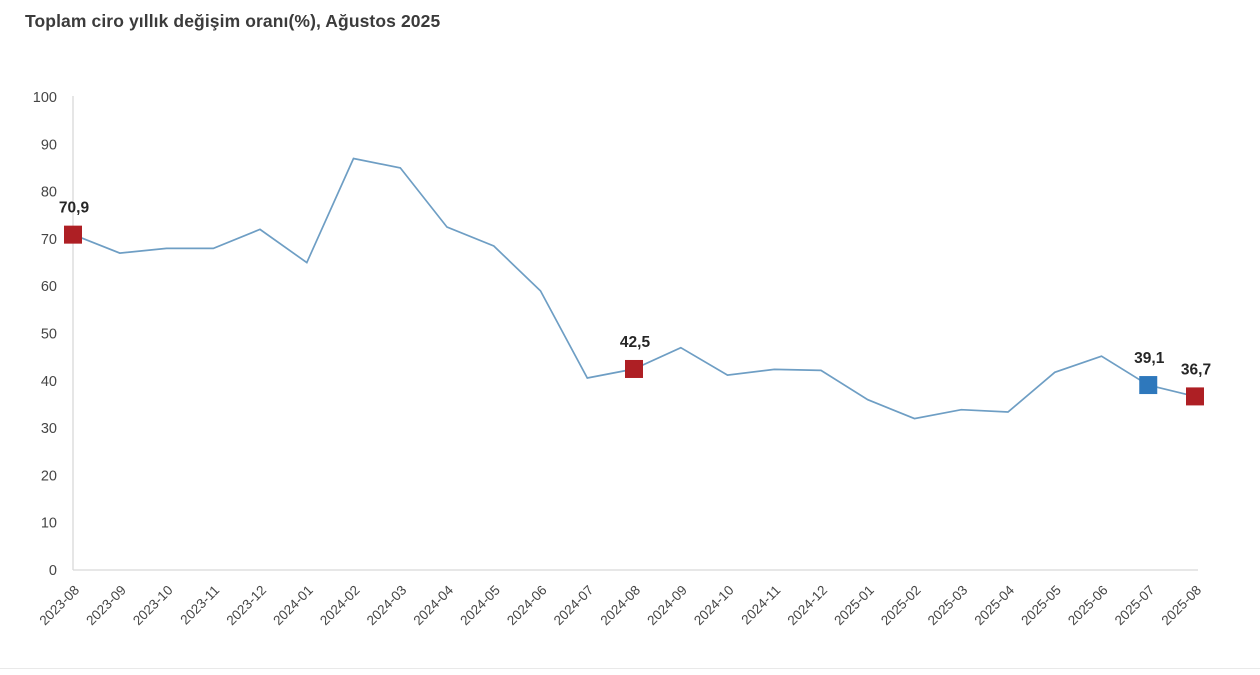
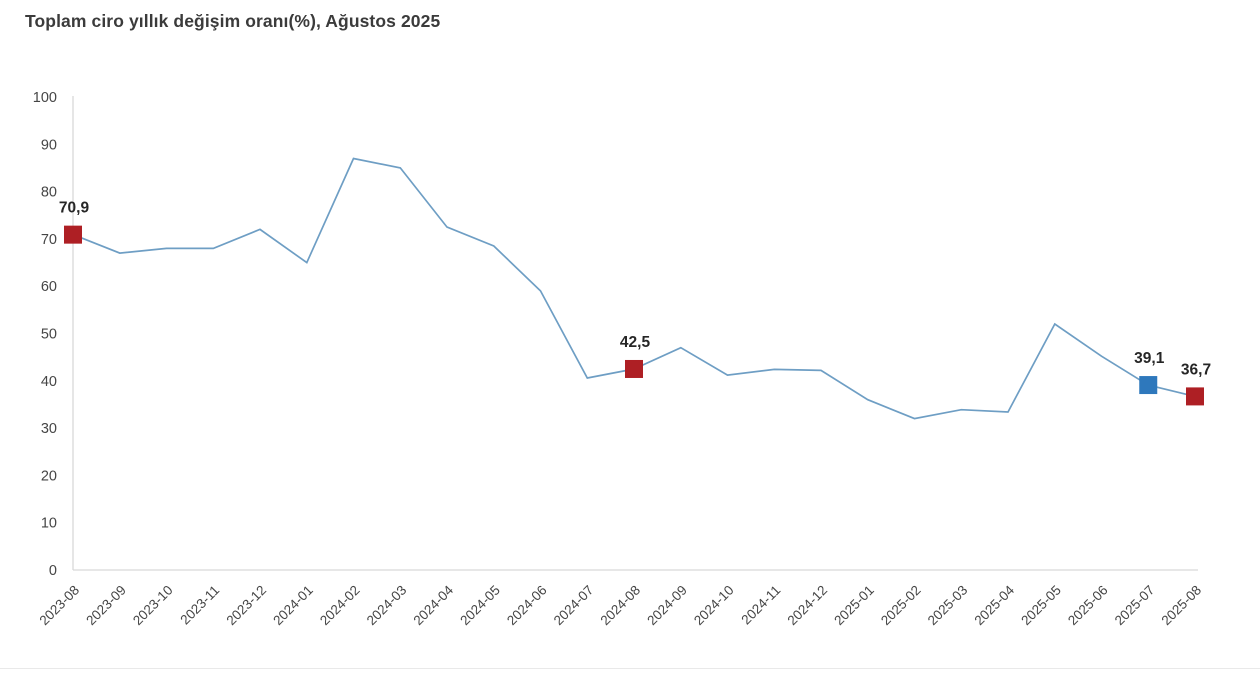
2025-05: 42 -> 52
